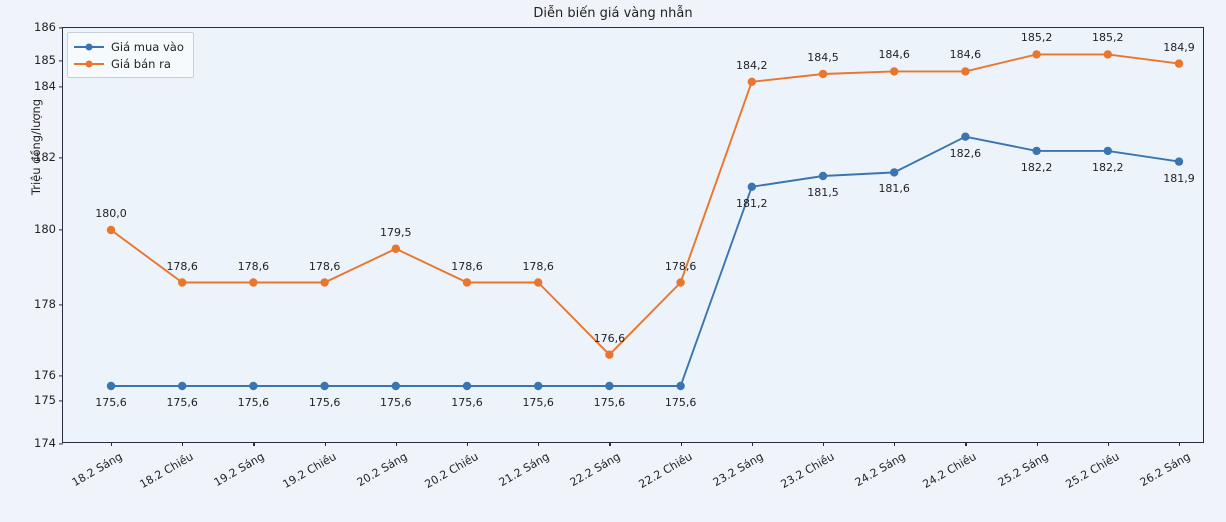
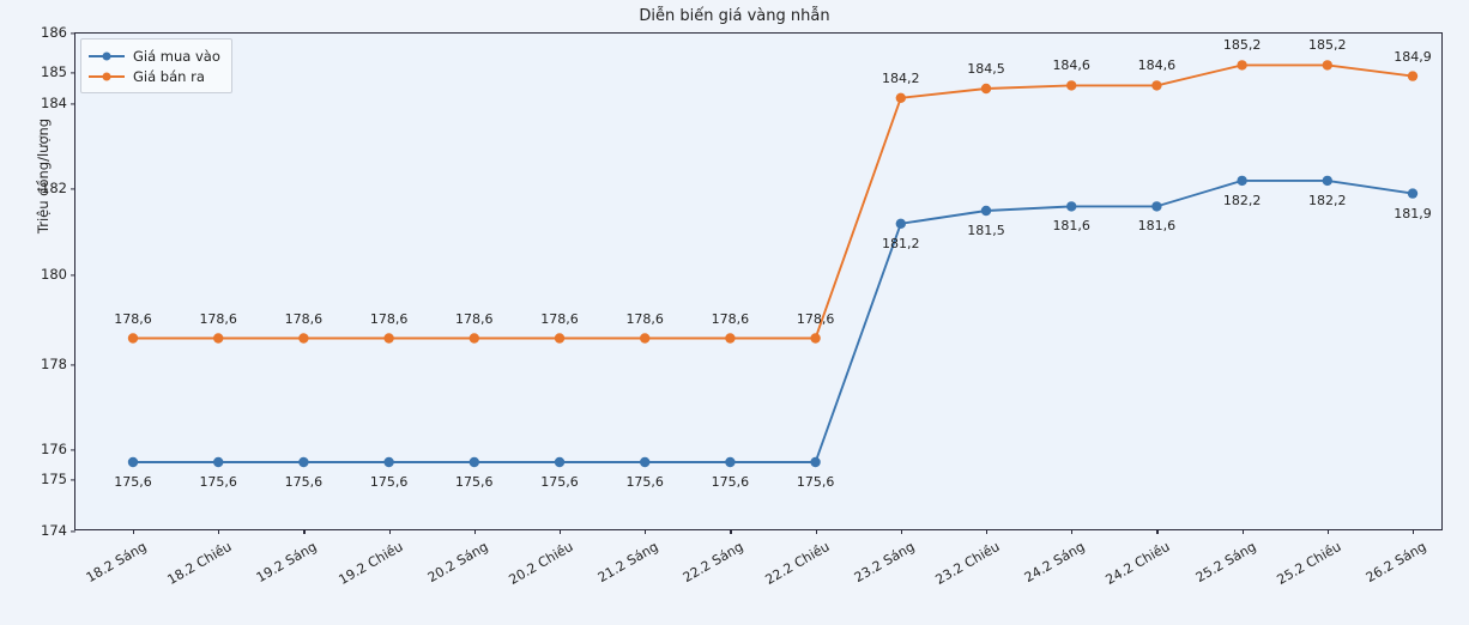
Giá bán ra/18.2 Sáng: 180,0 -> 178,6
Giá bán ra/20.2 Sáng: 179,5 -> 178,6
Giá bán ra/22.2 Sáng: 176,6 -> 178,6
Giá mua vào/24.2 Chiều: 182,6 -> 181,6
